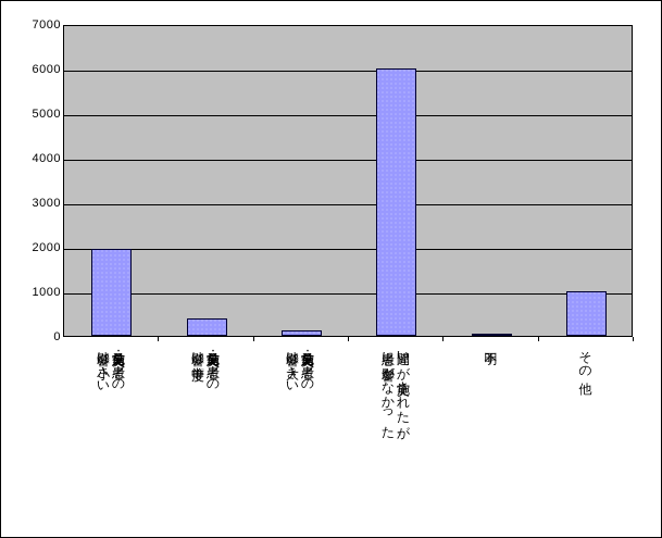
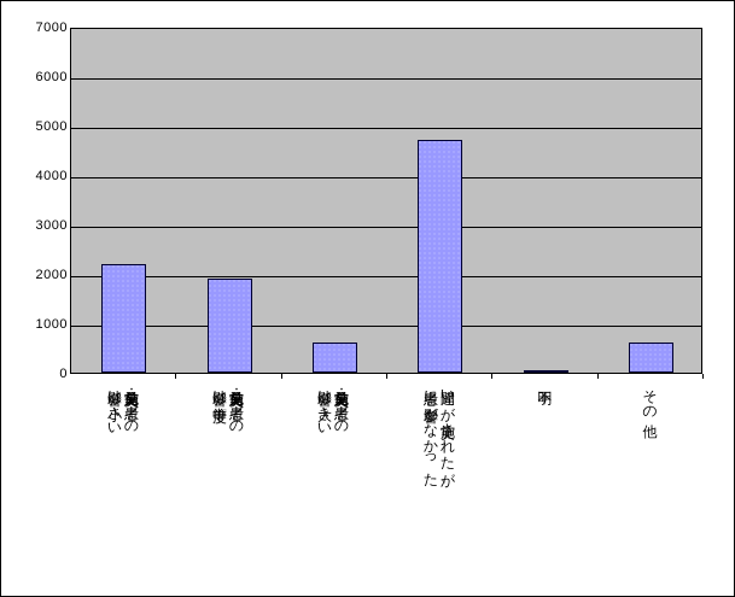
実施前発見：患者への影響は小さい: 2000 -> 2200
実施前発見：患者への影響は中等度: 400 -> 1900
実施前発見：患者への影響は大きい: 100 -> 600
間違いが実施されたが、患者に影響がなかった: 6000 -> 4700
その他: 1000 -> 600
